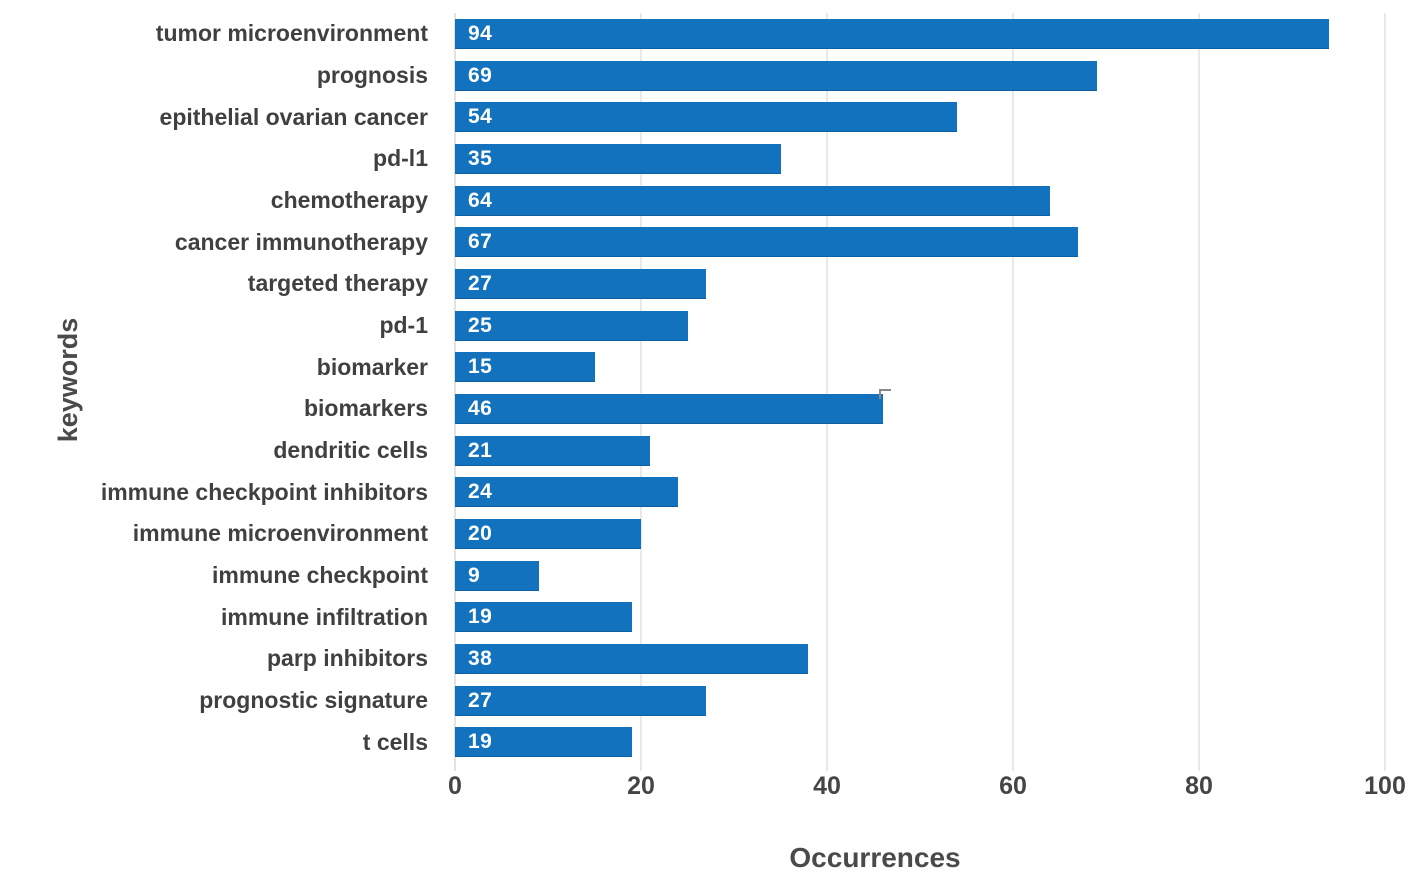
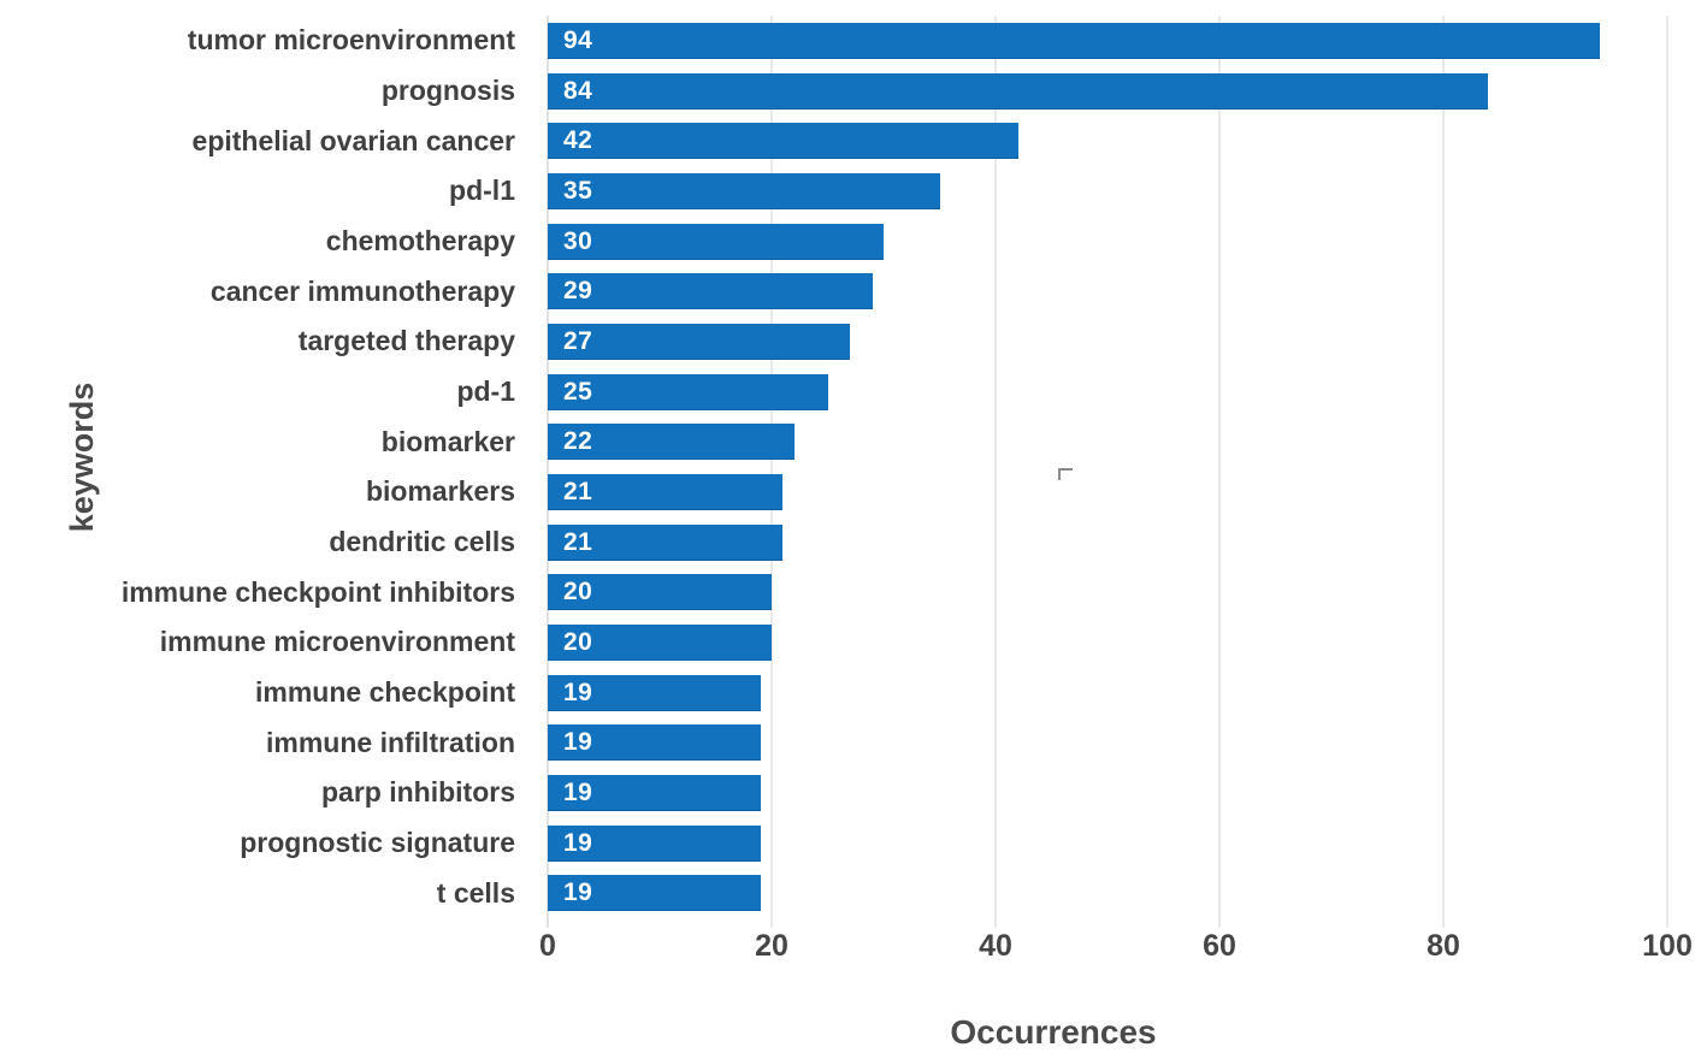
prognosis: 69 -> 84
epithelial ovarian cancer: 54 -> 42
chemotherapy: 64 -> 30
cancer immunotherapy: 67 -> 29
biomarker: 15 -> 22
biomarkers: 46 -> 21
immune checkpoint inhibitors: 24 -> 20
immune checkpoint: 9 -> 19
parp inhibitors: 38 -> 19
prognostic signature: 27 -> 19
